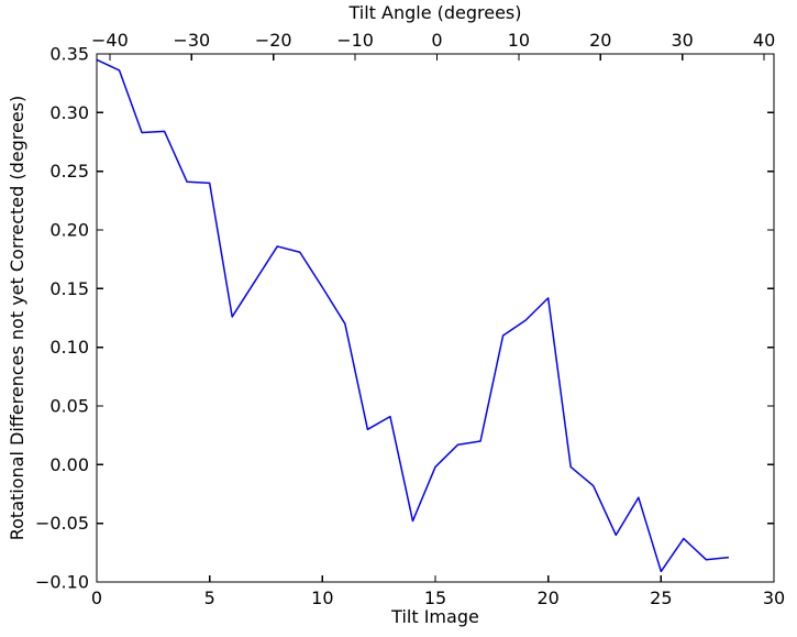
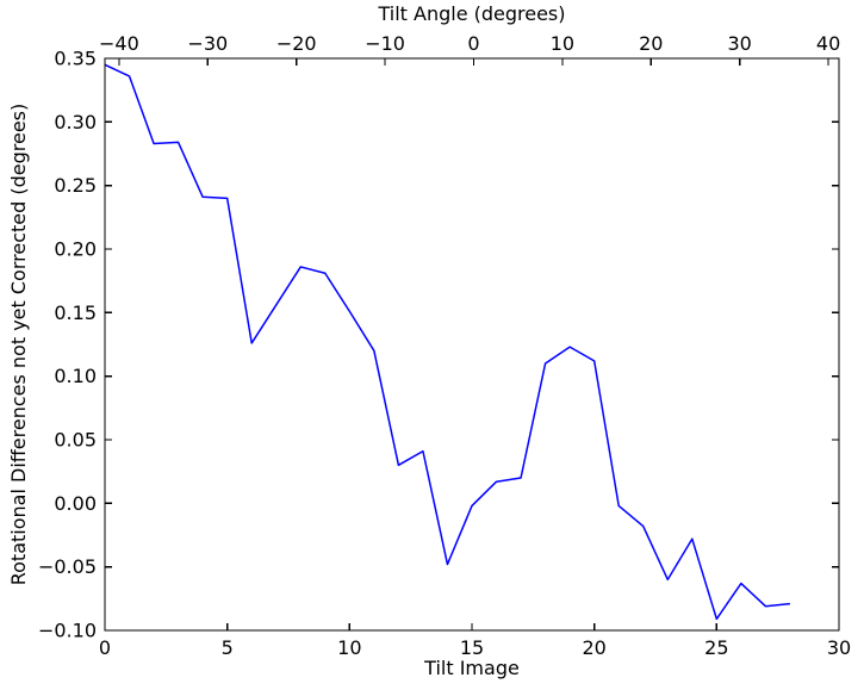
20: 0.142 -> 0.112
